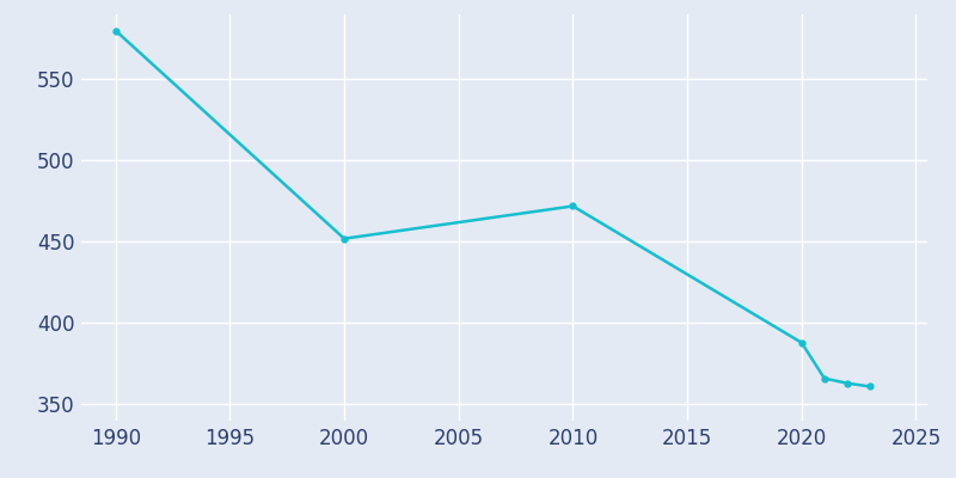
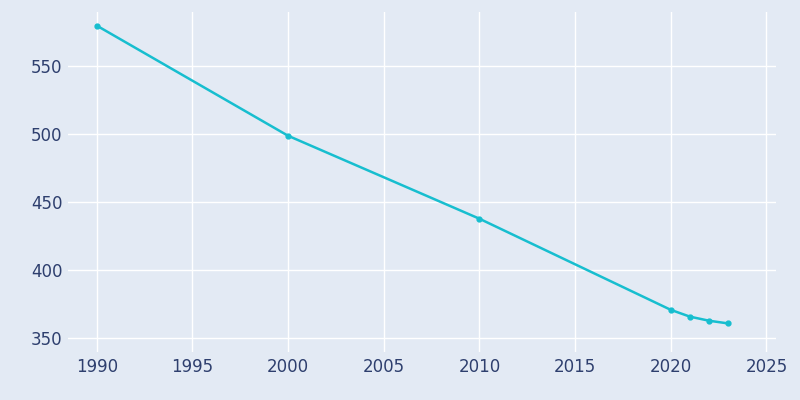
2000: 452 -> 499
2010: 472 -> 438
2020: 388 -> 371
